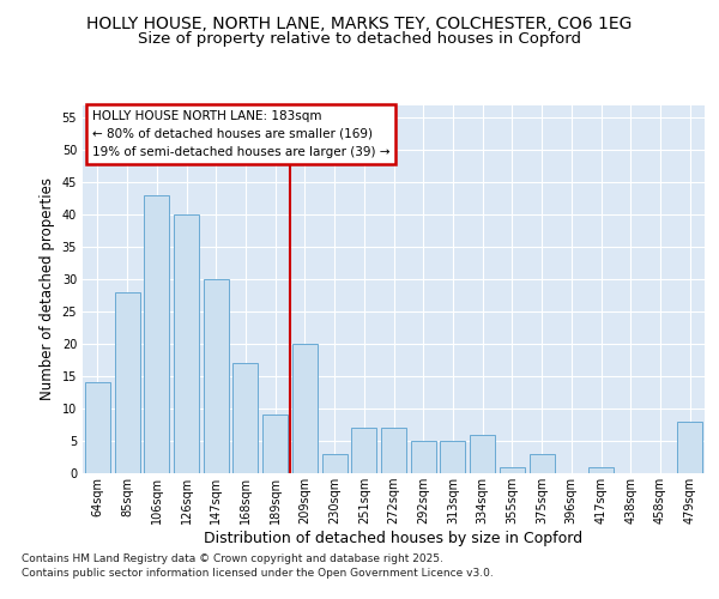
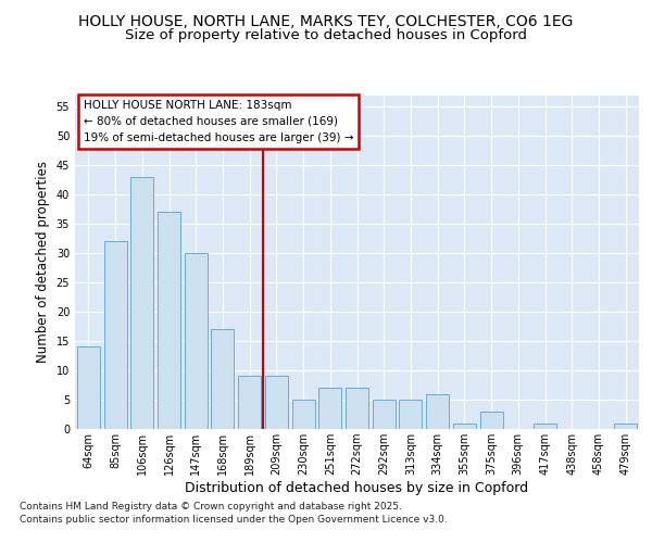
85sqm: 28 -> 32
126sqm: 40 -> 37
209sqm: 20 -> 9
230sqm: 3 -> 5
479sqm: 8 -> 1
